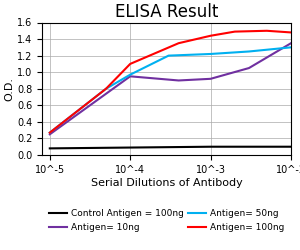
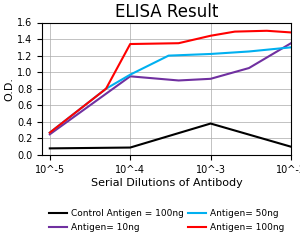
Antigen= 100ng/10^-4: 1.10 -> 1.34
Control Antigen = 100ng/10^-3: 0.10 -> 0.38
